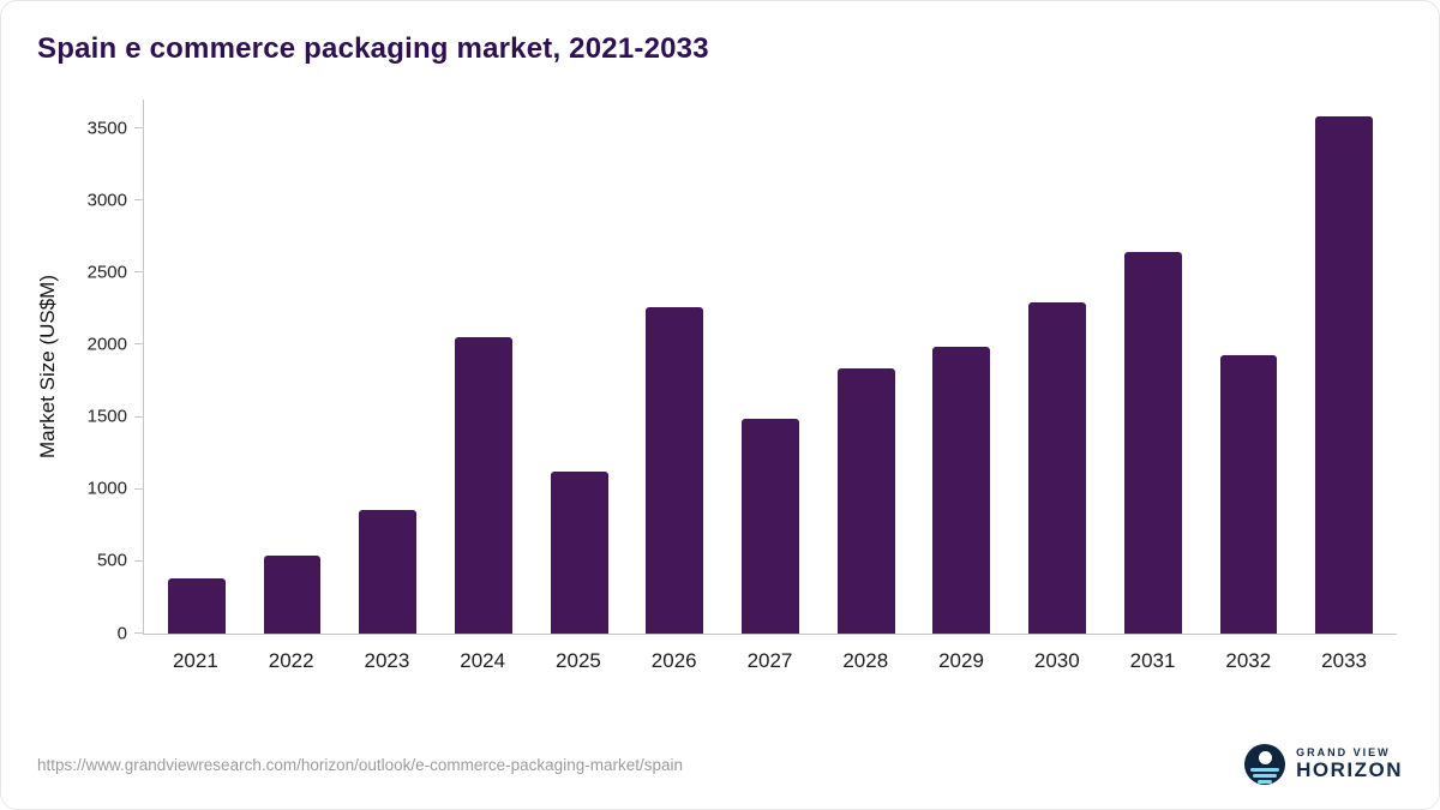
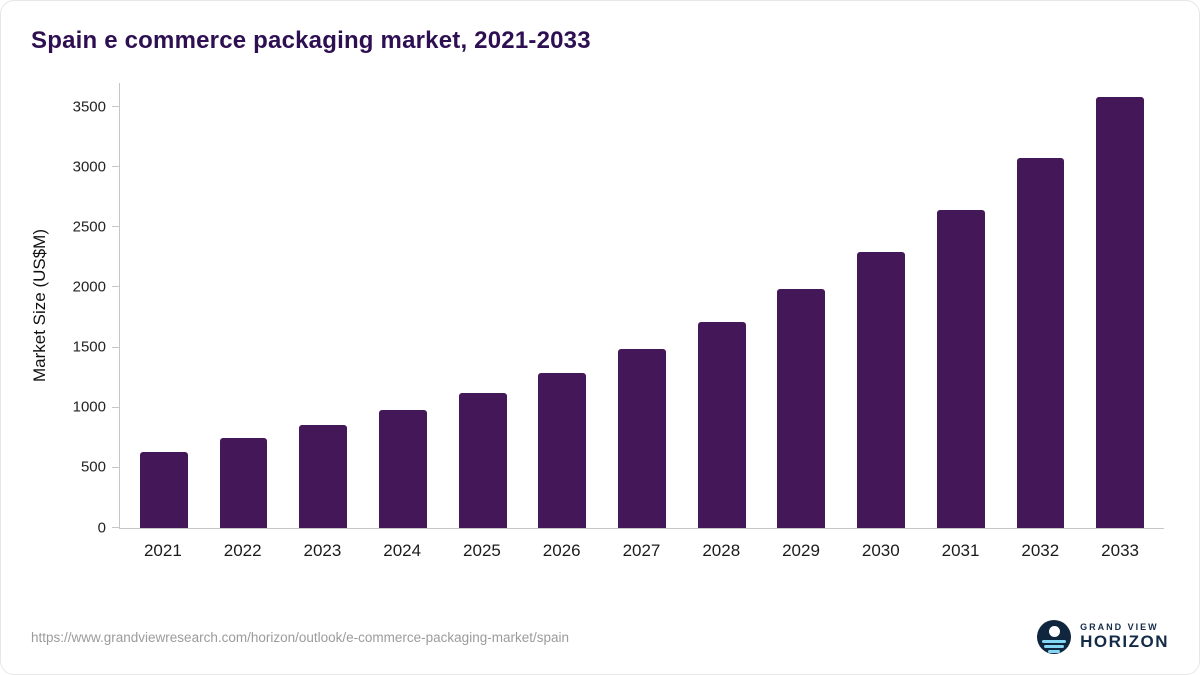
2021: 380 -> 630
2022: 540 -> 740
2024: 2050 -> 980
2026: 2260 -> 1280
2028: 1840 -> 1720
2032: 1930 -> 3080
